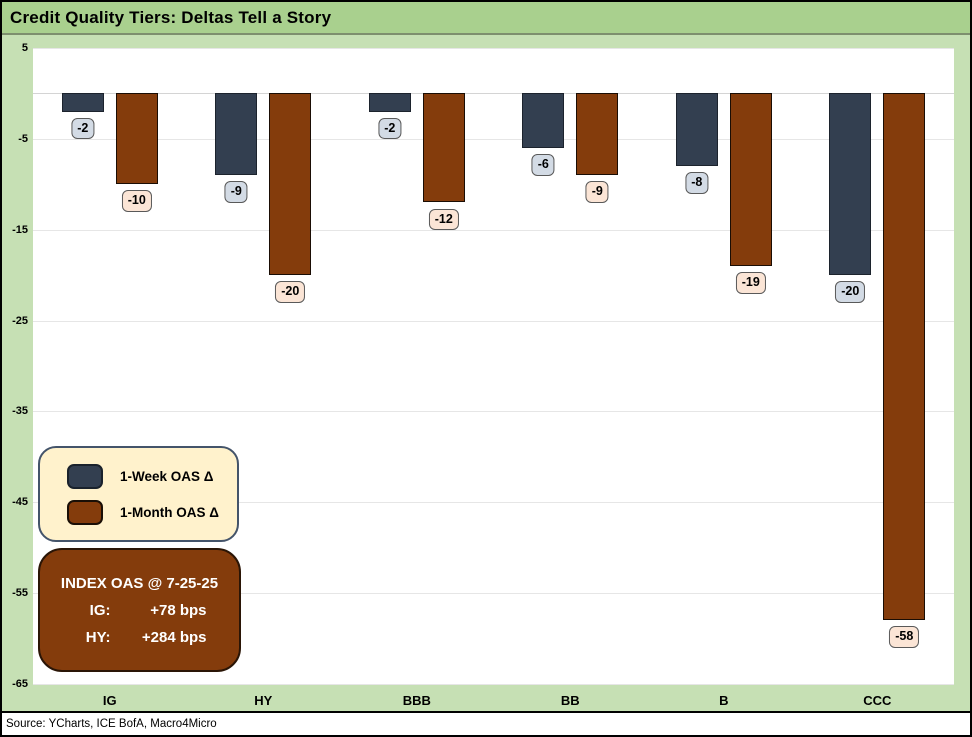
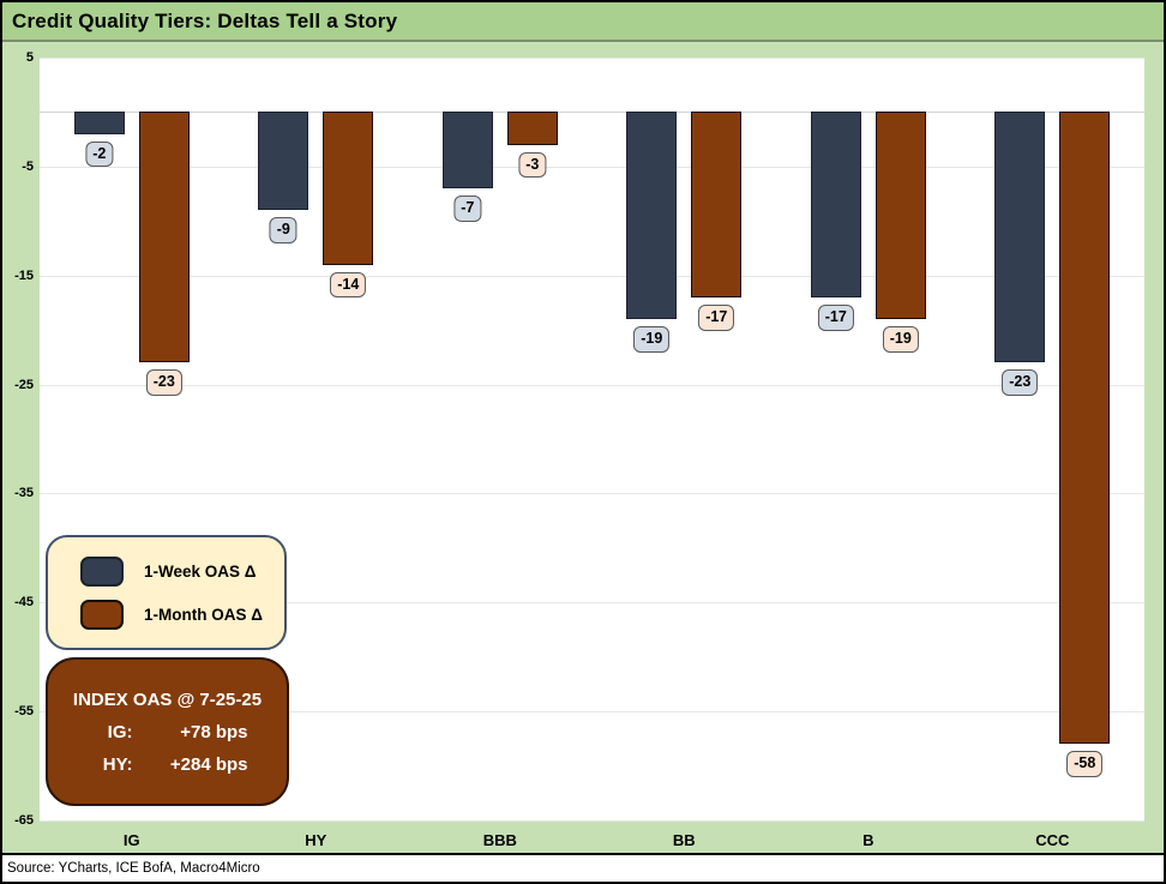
1-Month OAS Δ/IG: -10 -> -23
1-Month OAS Δ/HY: -20 -> -14
1-Week OAS Δ/BBB: -2 -> -7
1-Month OAS Δ/BBB: -12 -> -3
1-Week OAS Δ/BB: -6 -> -19
1-Month OAS Δ/BB: -9 -> -17
1-Week OAS Δ/B: -8 -> -17
1-Week OAS Δ/CCC: -20 -> -23
